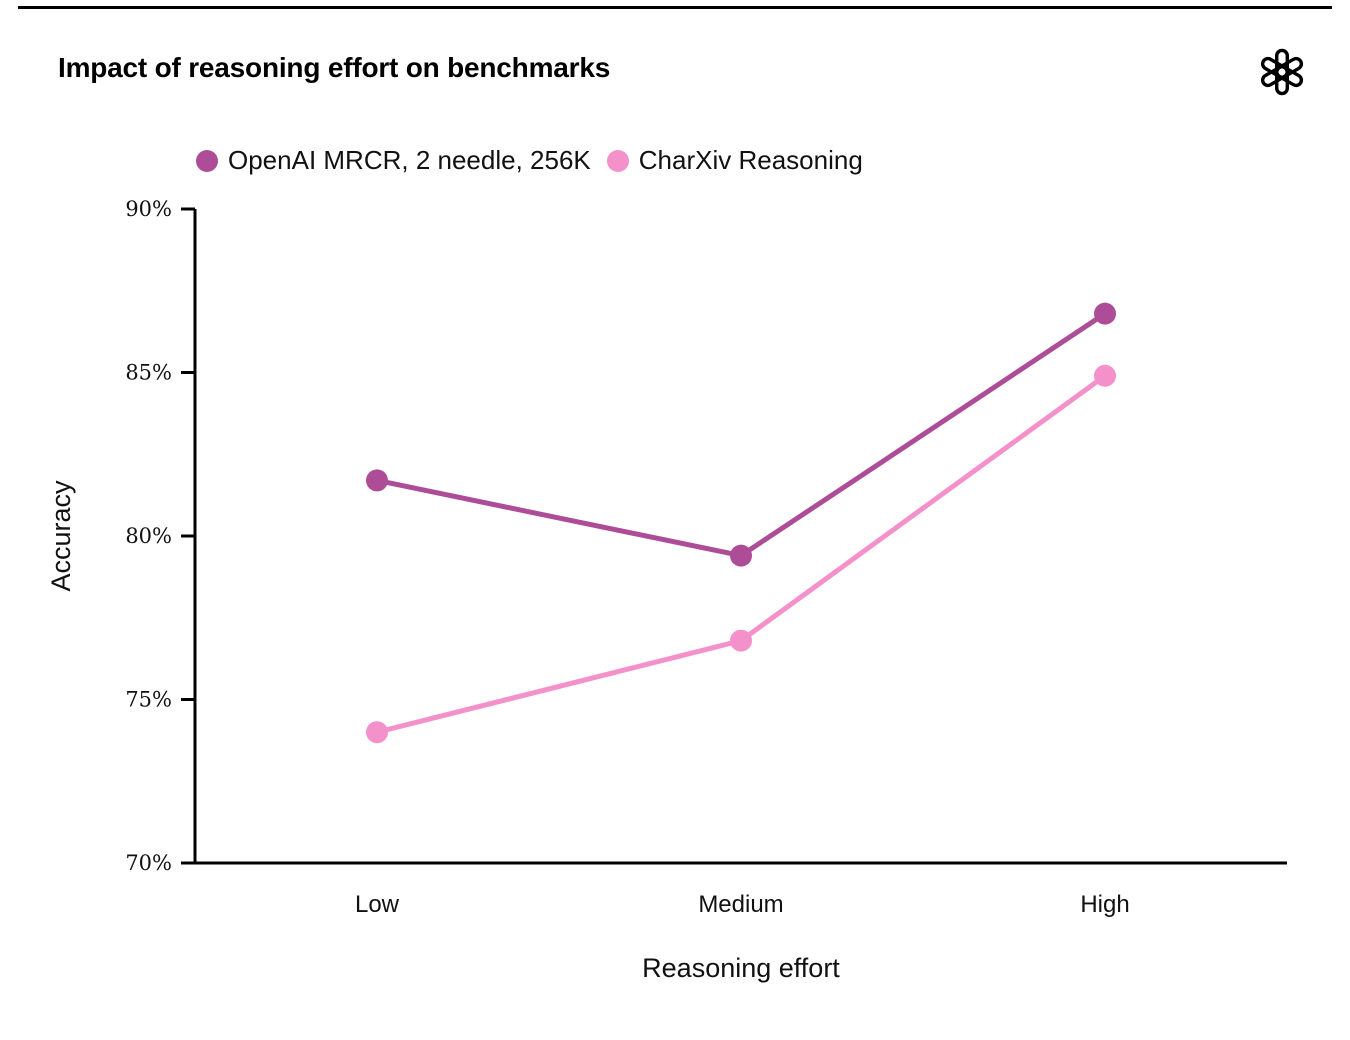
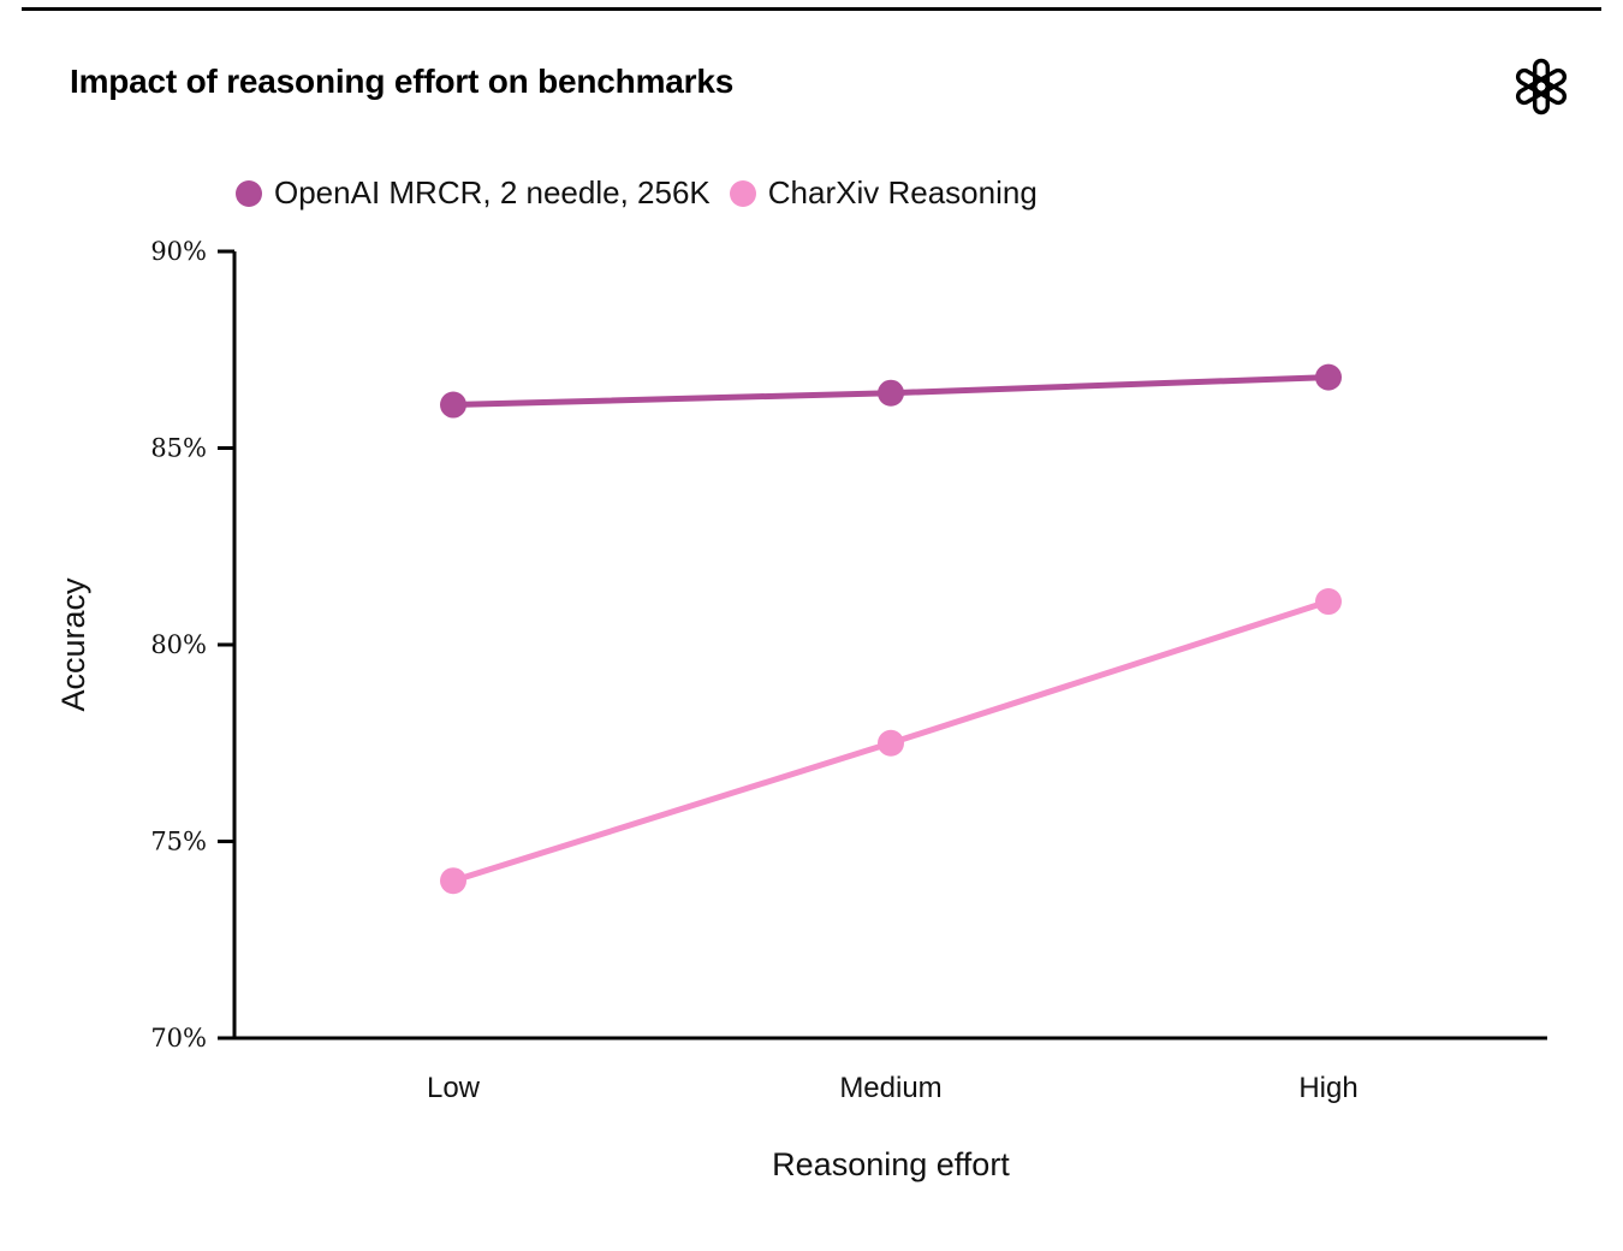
OpenAI MRCR, 2 needle, 256K/Low: 81.7% -> 86.1%
OpenAI MRCR, 2 needle, 256K/Medium: 79.4% -> 86.4%
CharXiv Reasoning/Medium: 76.8% -> 77.5%
CharXiv Reasoning/High: 84.9% -> 81.1%
